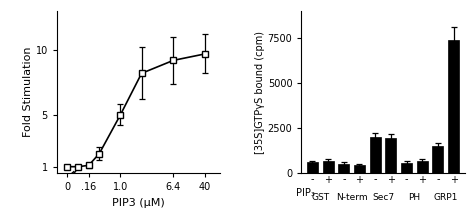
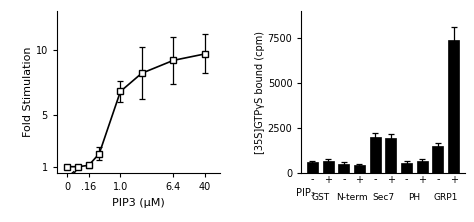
1.0: 5.0 -> 6.8
